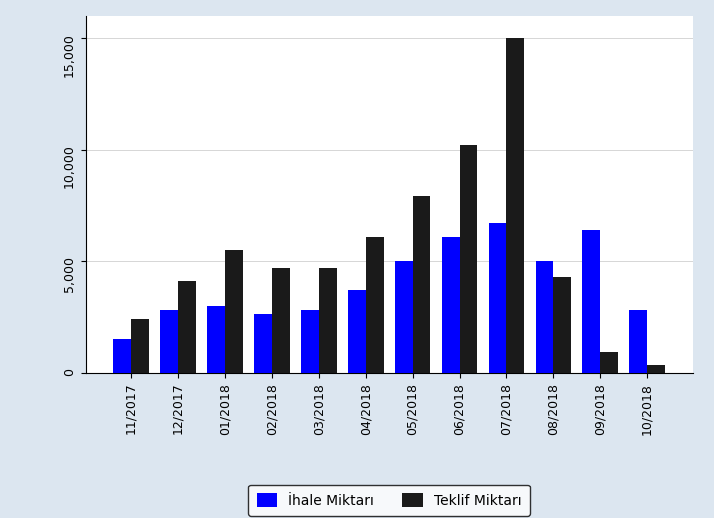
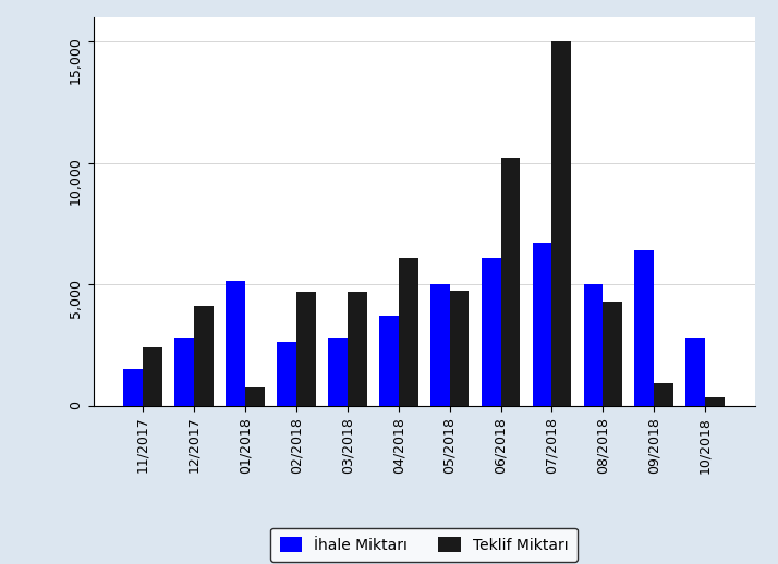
İhale Miktarı/01/2018: 3,000 -> 5,150
Teklif Miktarı/01/2018: 5,500 -> 800
Teklif Miktarı/05/2018: 7,900 -> 4,750
